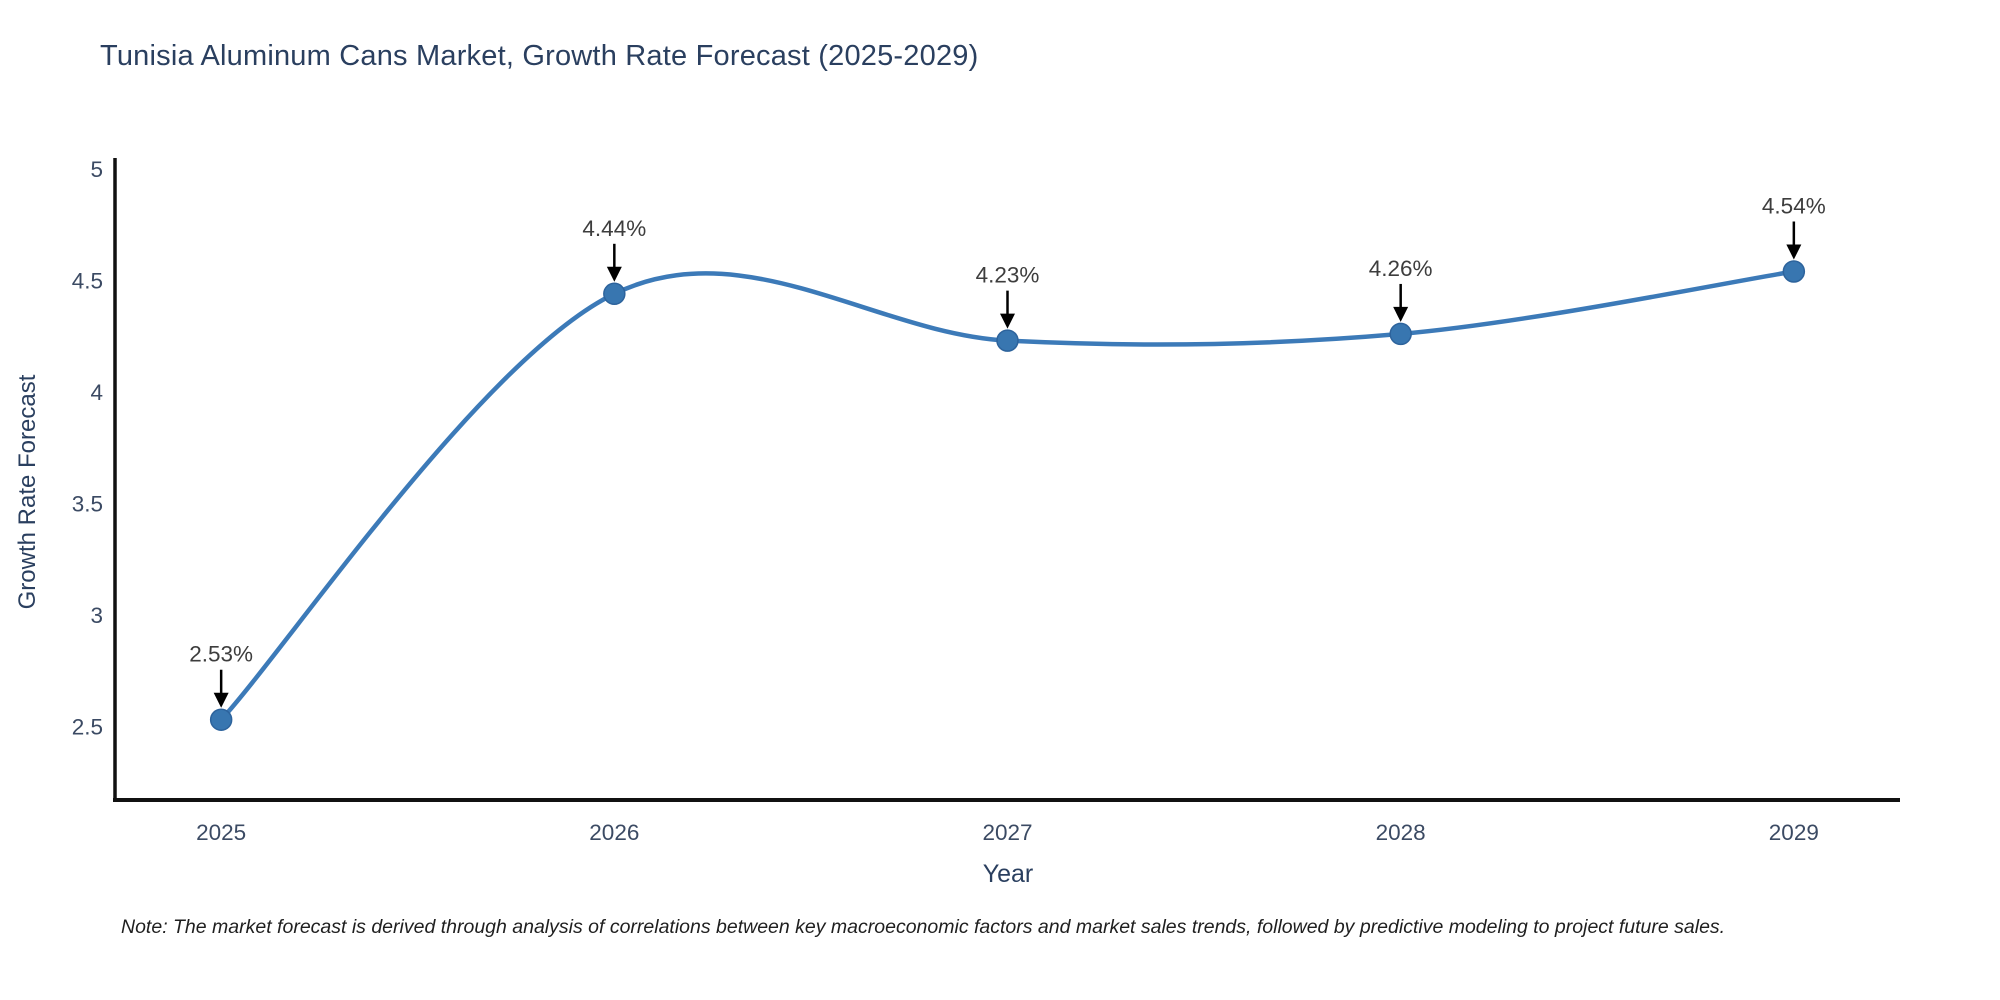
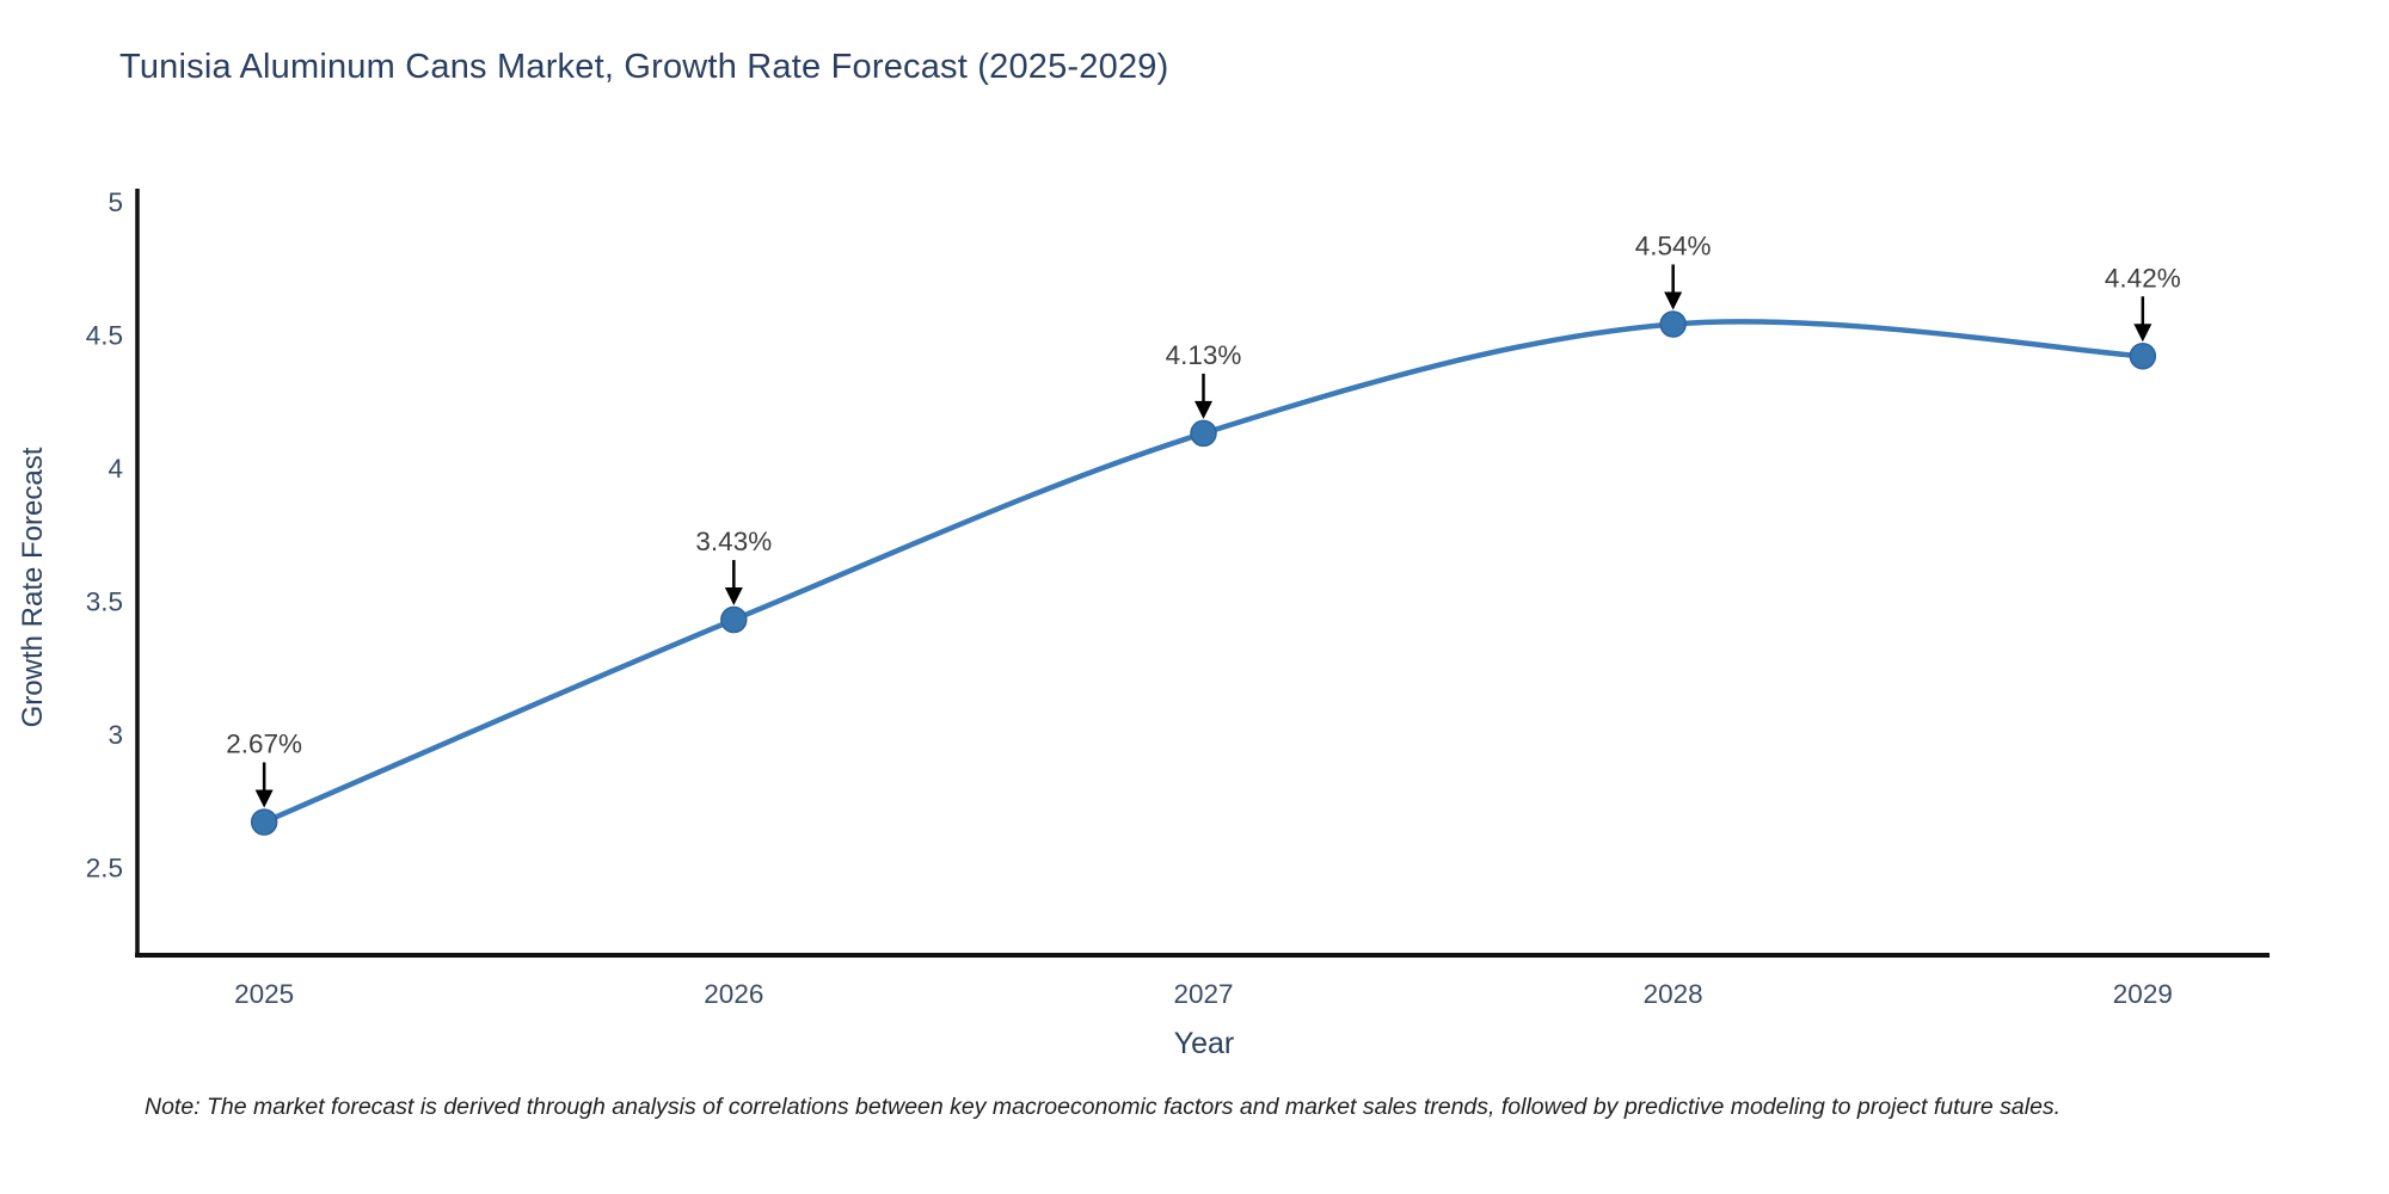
2025: 2.53% -> 2.67%
2026: 4.44% -> 3.43%
2027: 4.23% -> 4.13%
2028: 4.26% -> 4.54%
2029: 4.54% -> 4.42%
